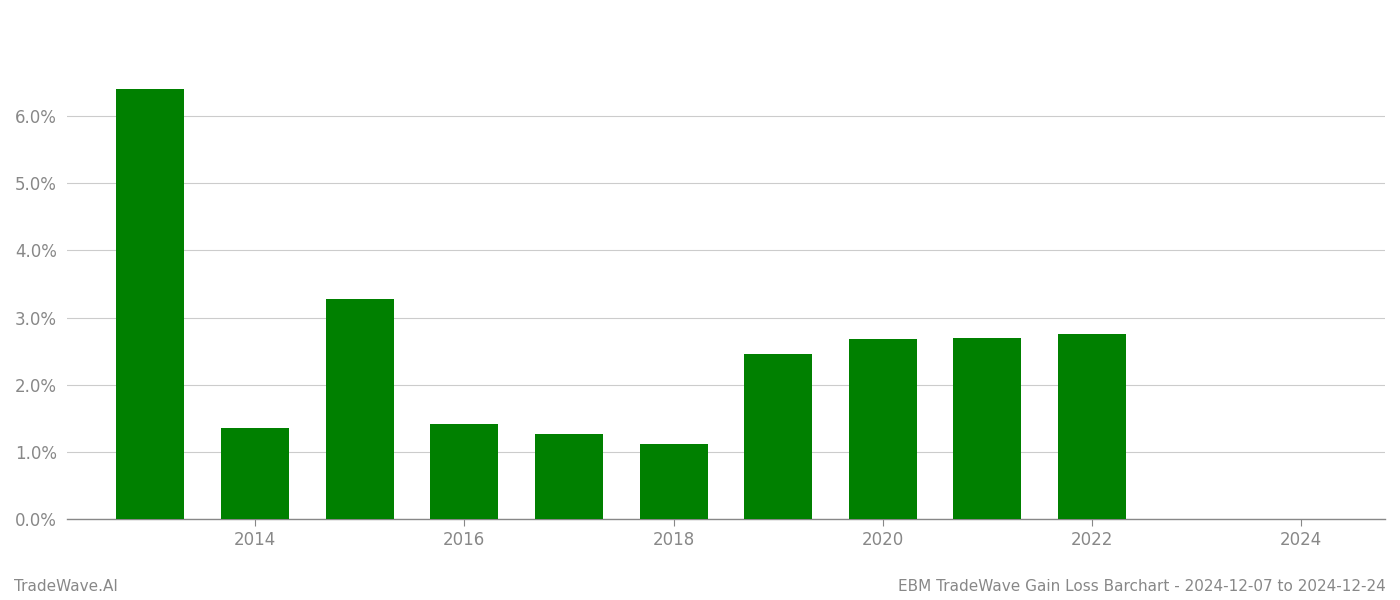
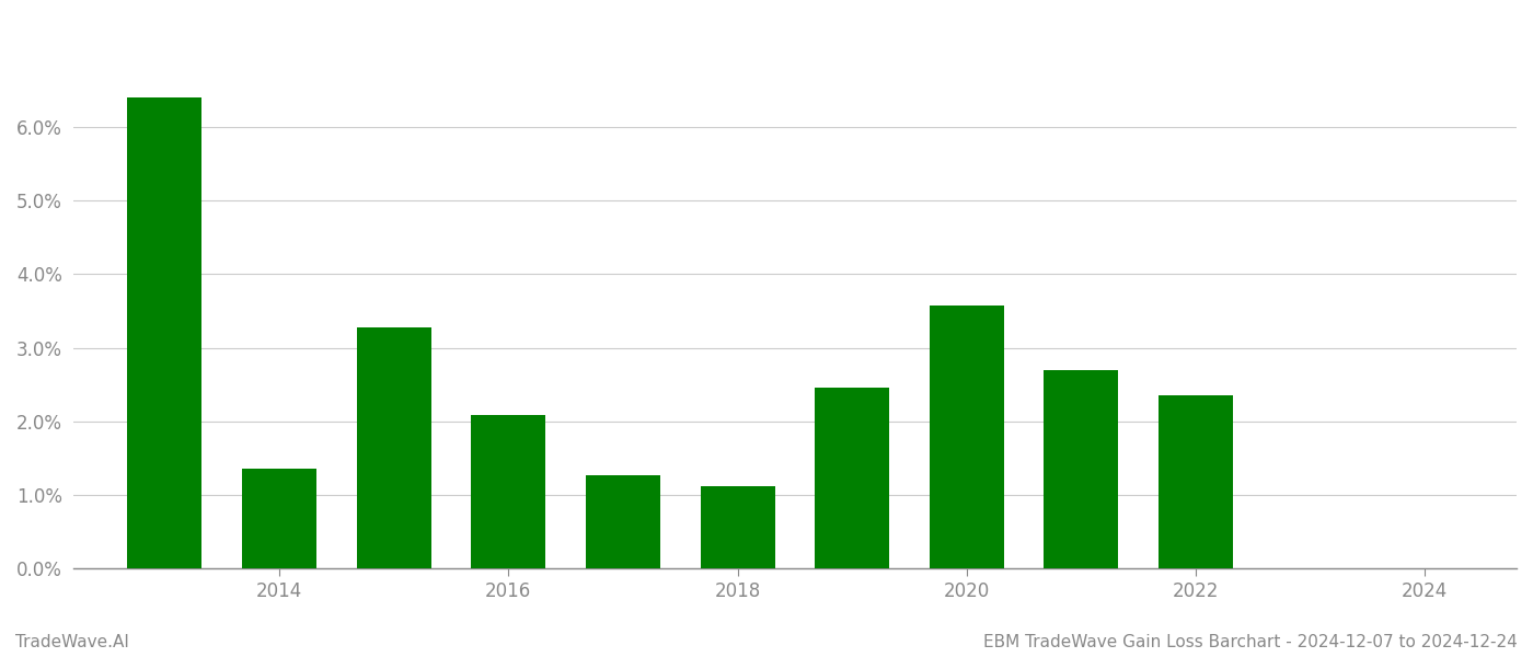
2016: 1.42% -> 2.08%
2020: 2.68% -> 3.58%
2022: 2.76% -> 2.35%
